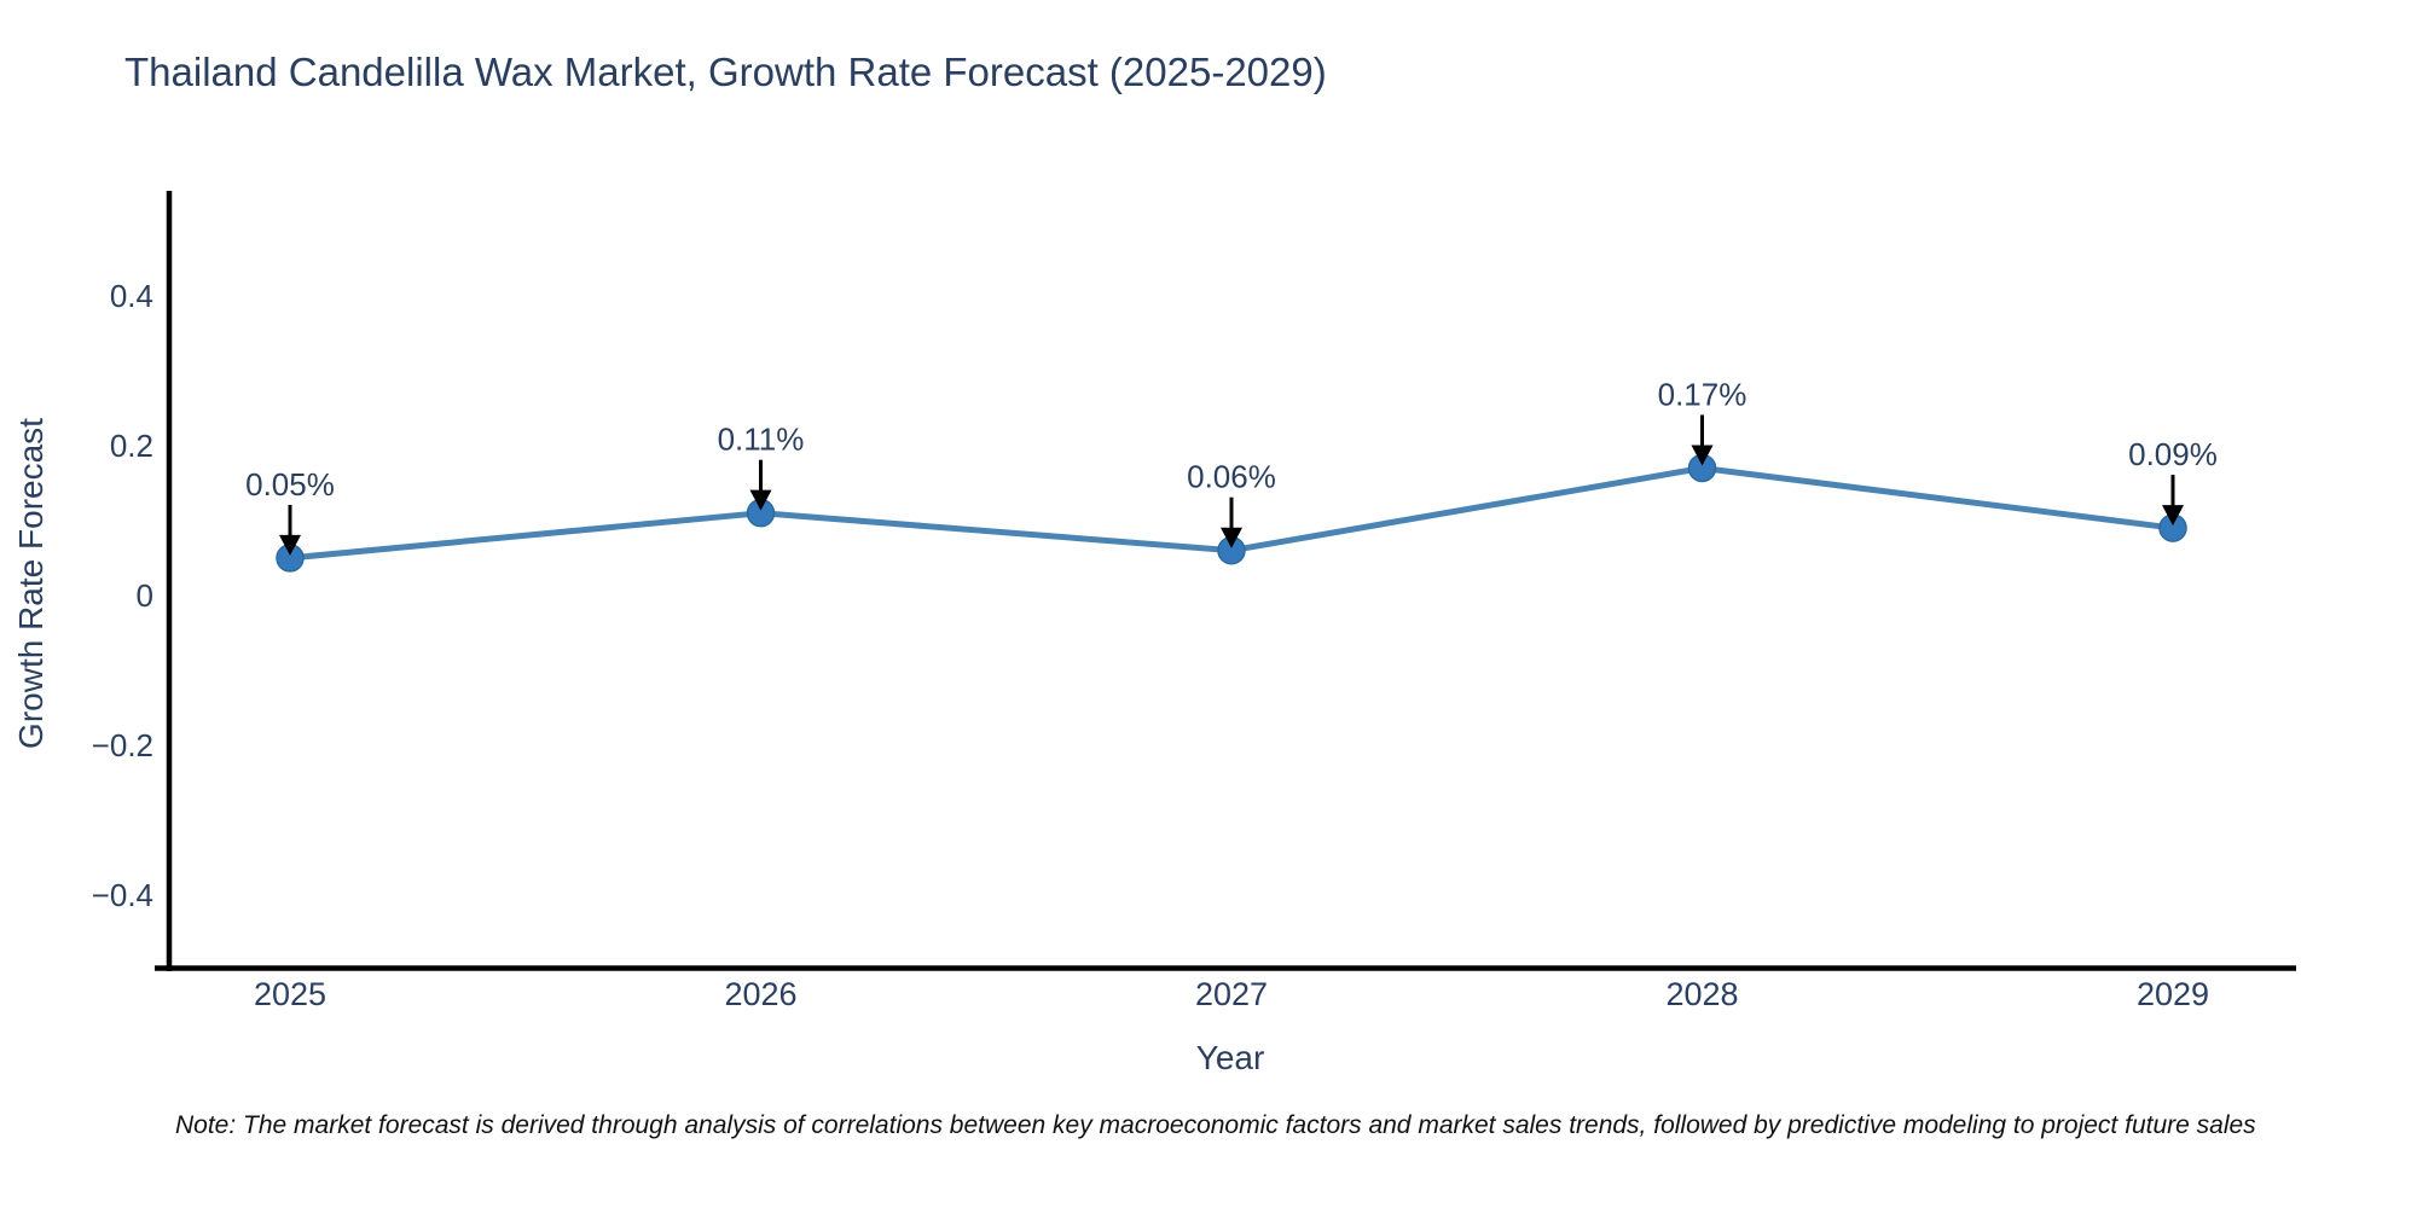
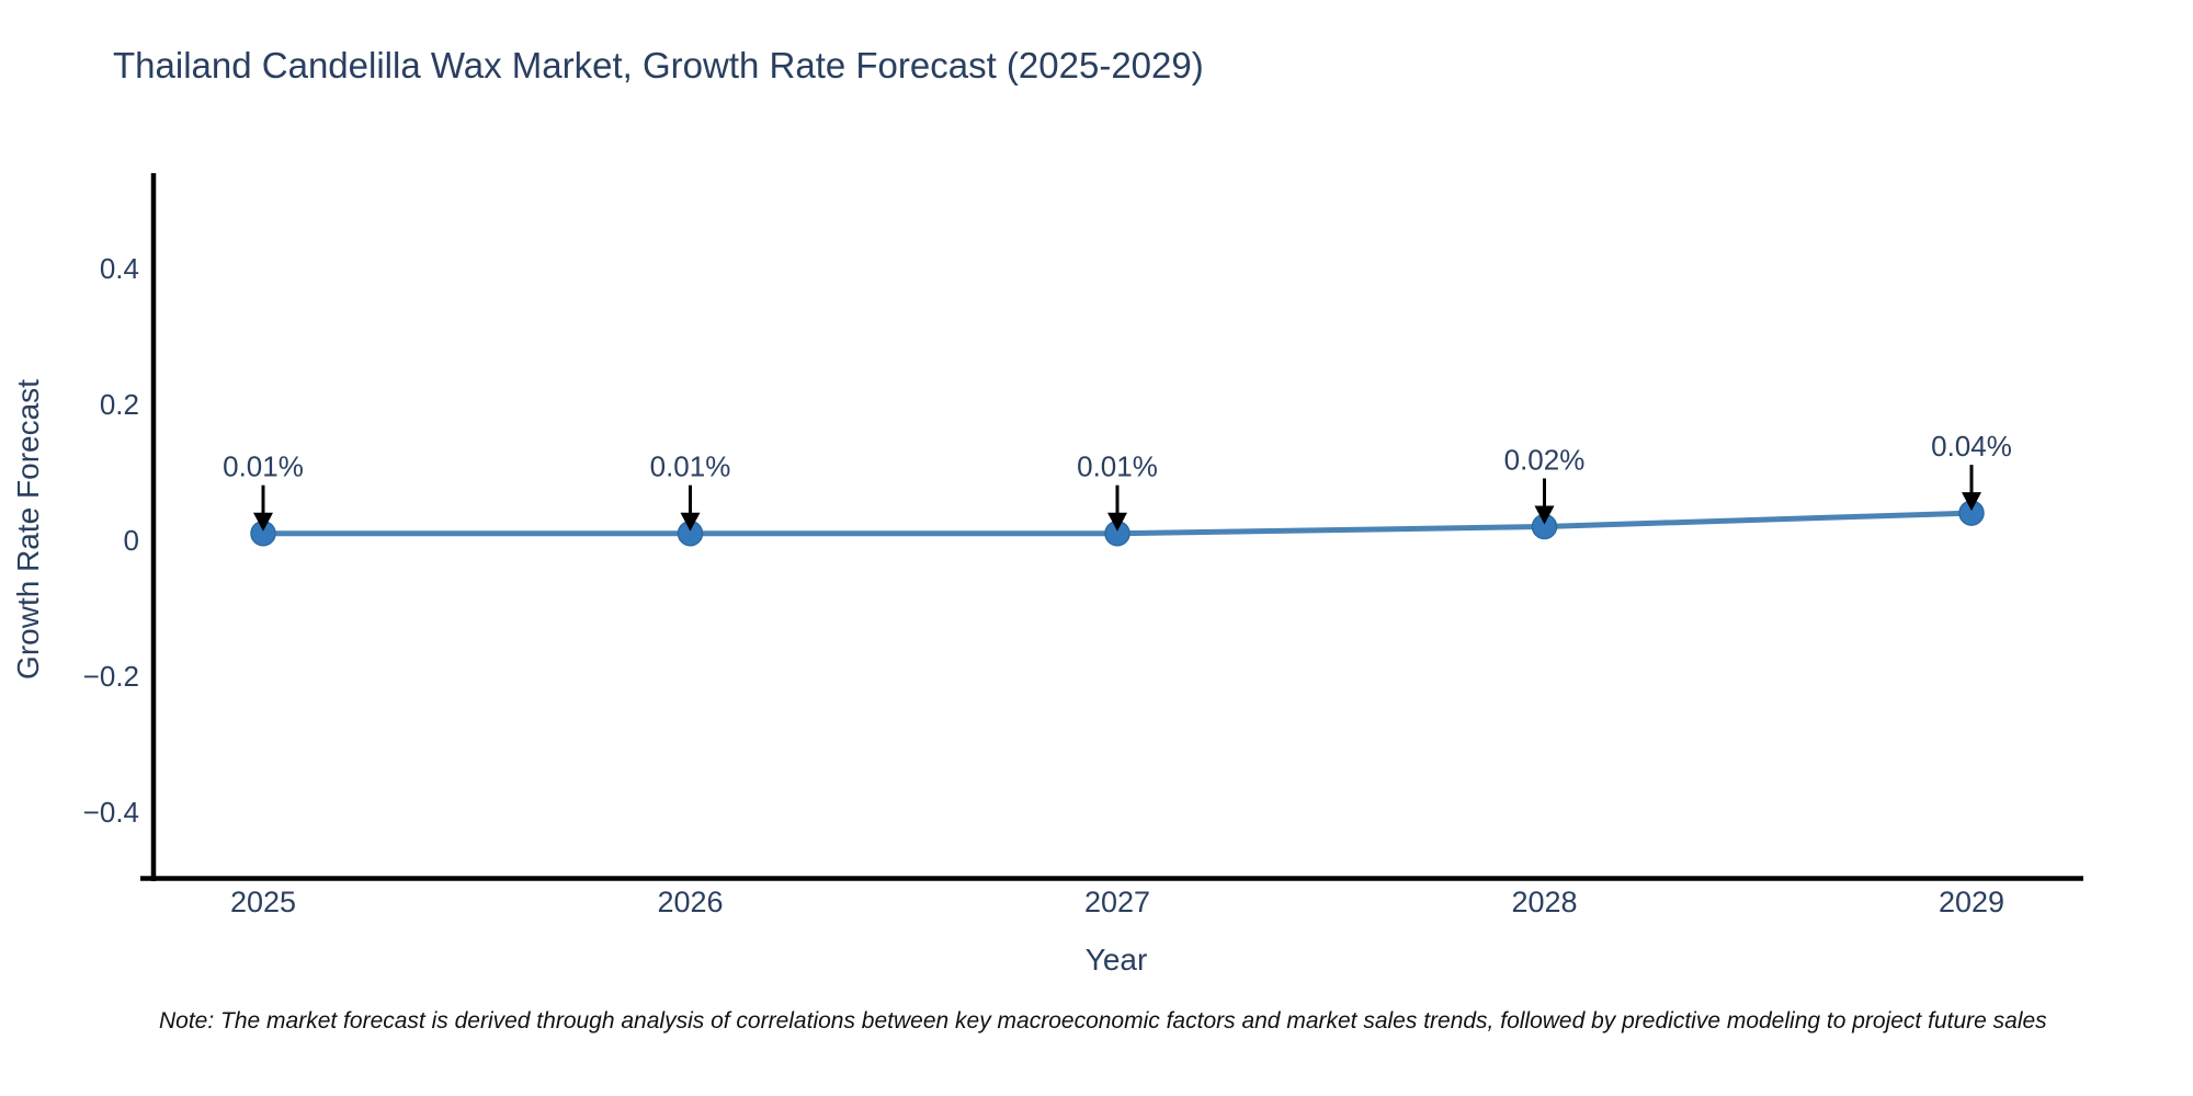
2025: 0.05% -> 0.01%
2026: 0.11% -> 0.01%
2027: 0.06% -> 0.01%
2028: 0.17% -> 0.02%
2029: 0.09% -> 0.04%
